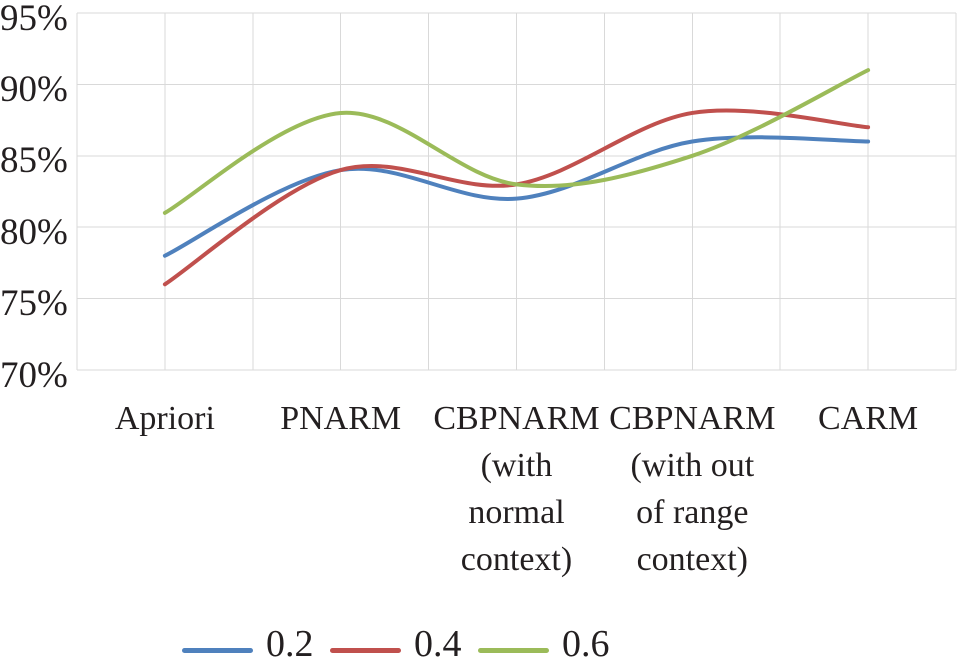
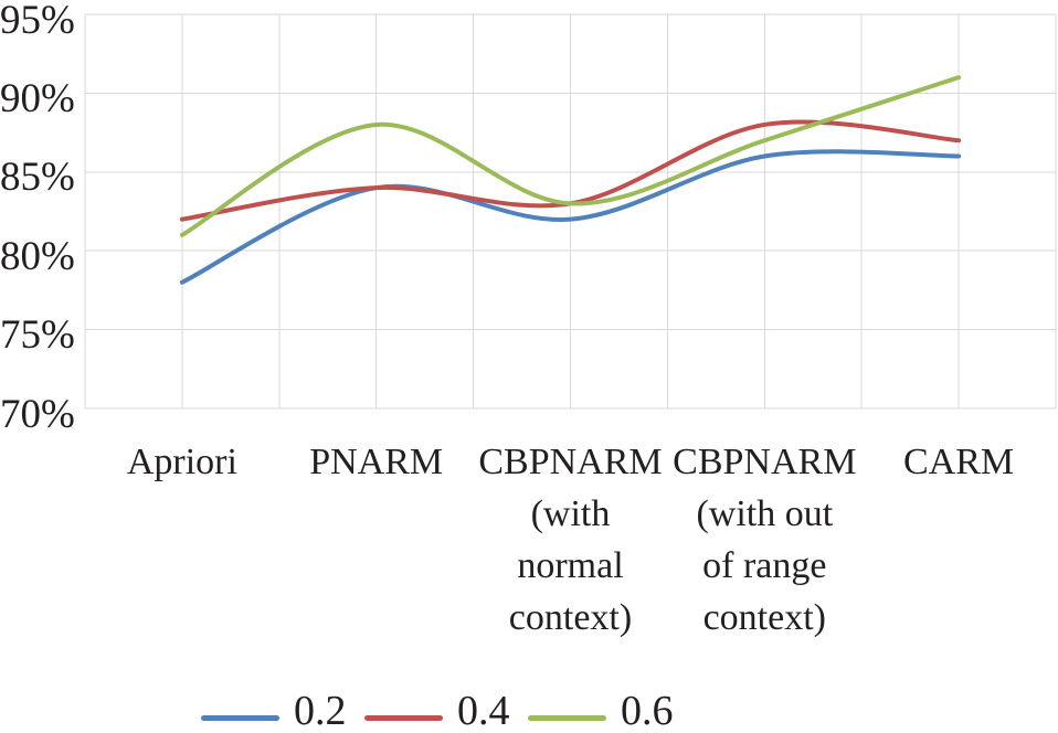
0.4/Apriori: 76% -> 82%
0.6/CBPNARM (with out of range context): 85% -> 87%
